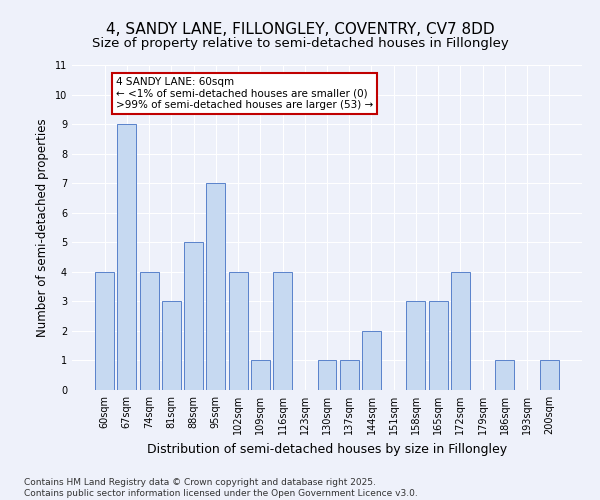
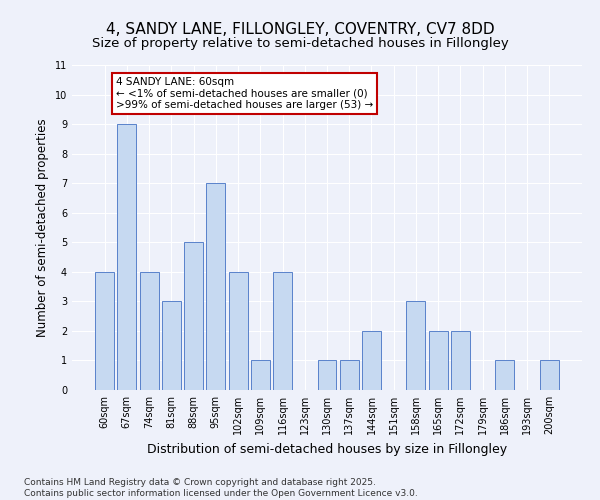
165sqm: 3 -> 2
172sqm: 4 -> 2
